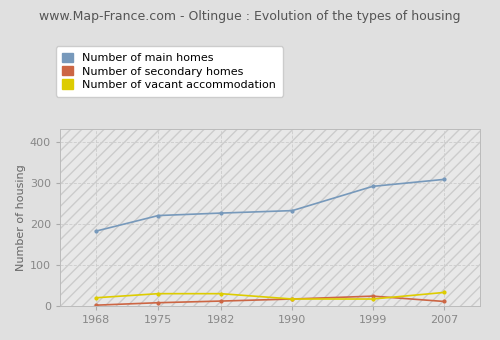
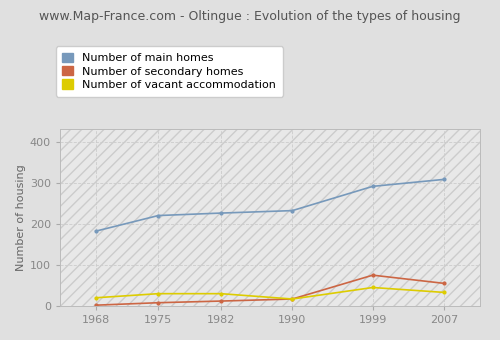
Number of secondary homes/1999: 24 -> 75
Number of vacant accommodation/1999: 17 -> 45
Number of secondary homes/2007: 11 -> 55
